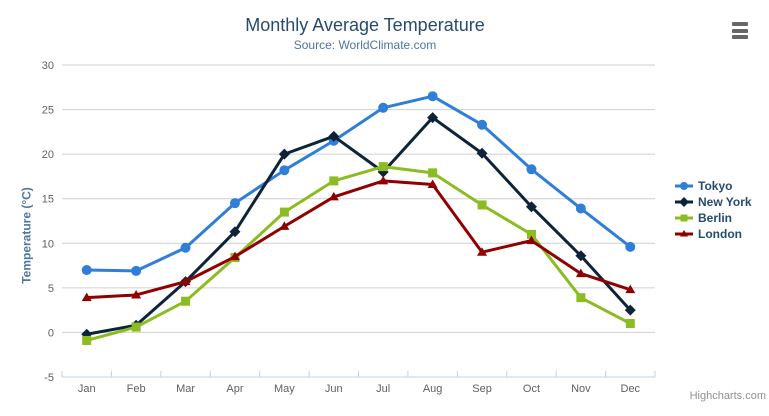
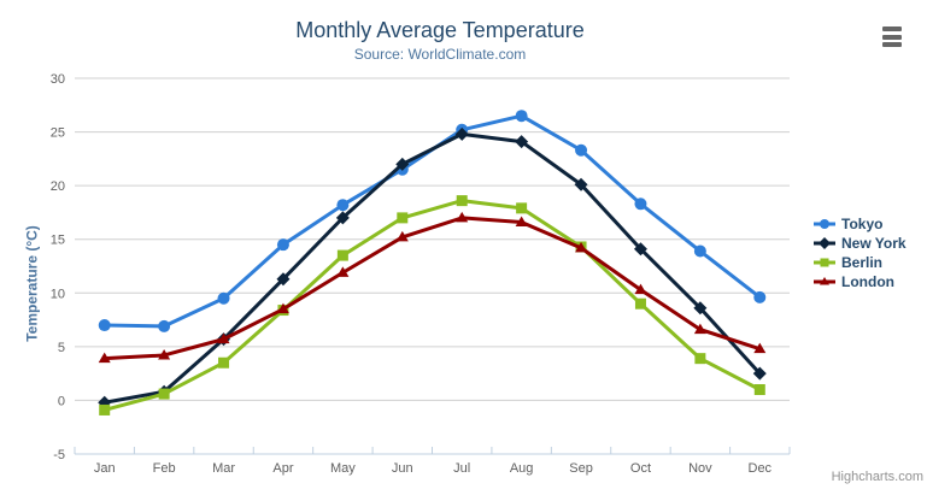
New York/May: 20 -> 17
New York/Jul: 18 -> 25
London/Sep: 9 -> 14
Berlin/Oct: 11 -> 9
